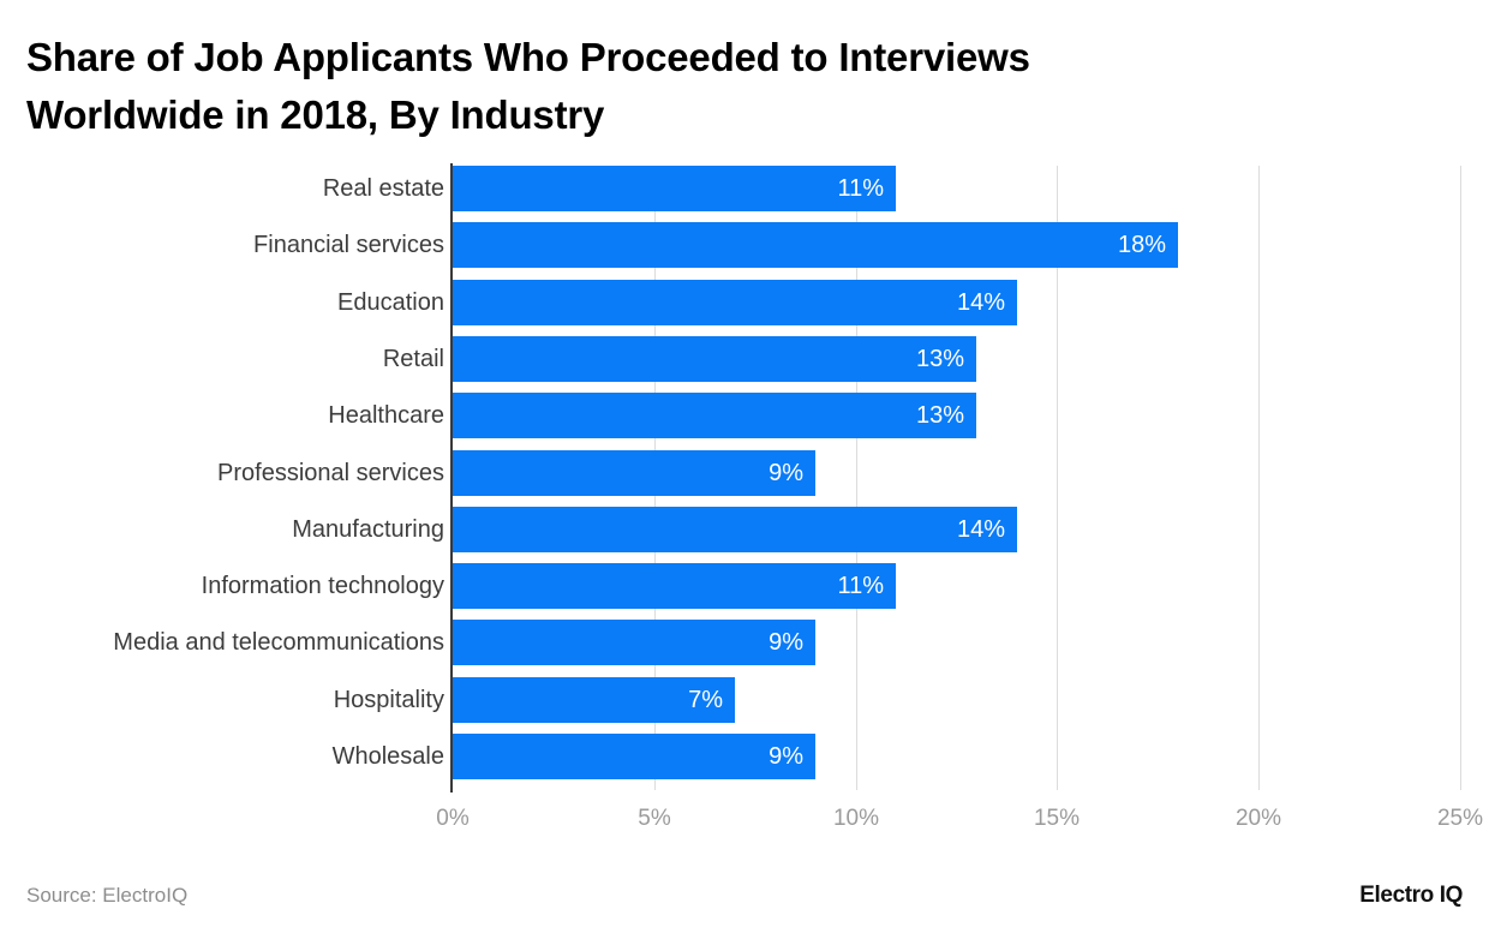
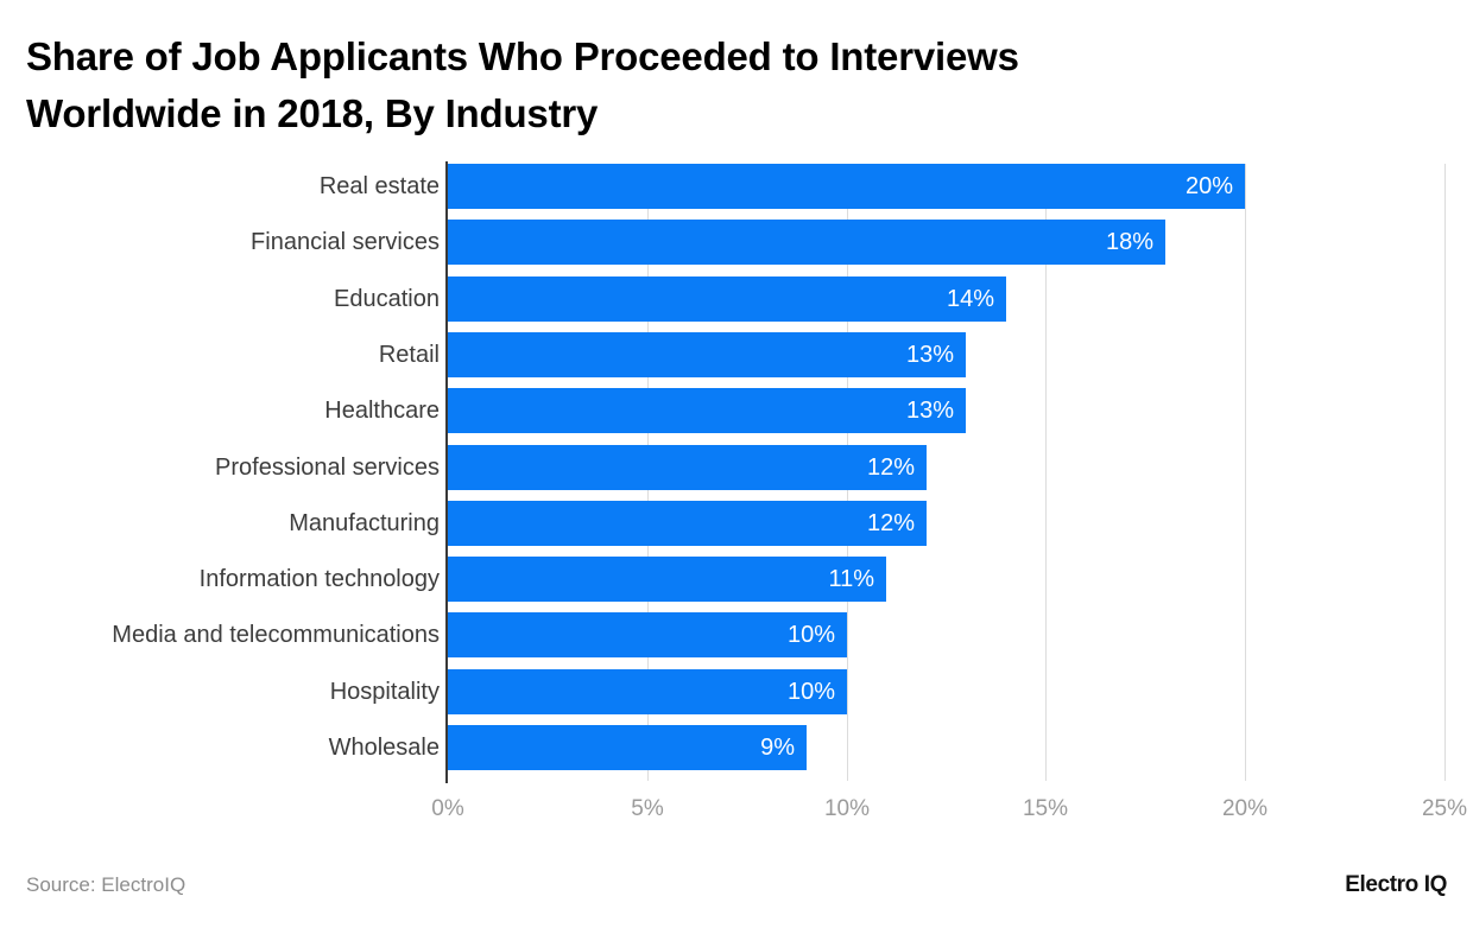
Real estate: 11% -> 20%
Professional services: 9% -> 12%
Manufacturing: 14% -> 12%
Media and telecommunications: 9% -> 10%
Hospitality: 7% -> 10%
